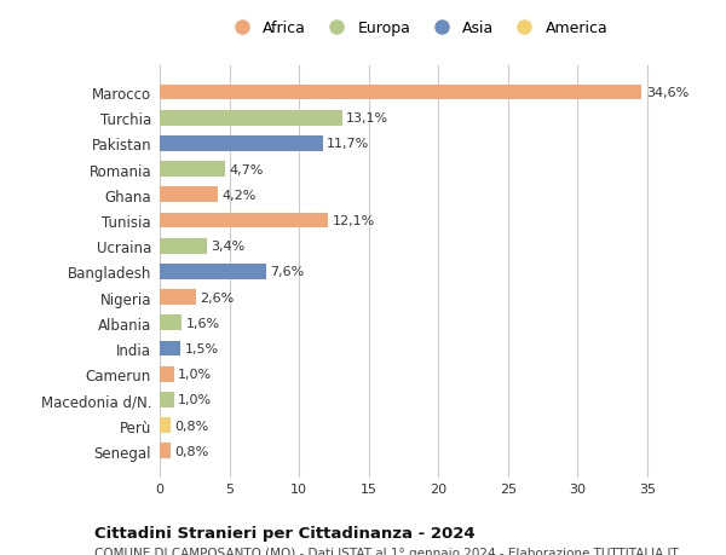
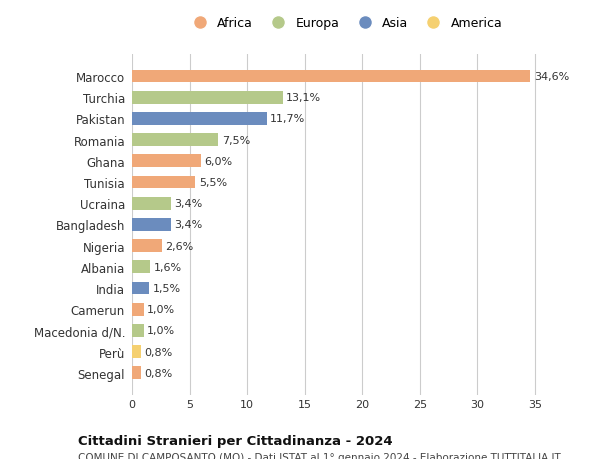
Romania: 4,7% -> 7,5%
Ghana: 4,2% -> 6,0%
Tunisia: 12,1% -> 5,5%
Bangladesh: 7,6% -> 3,4%
